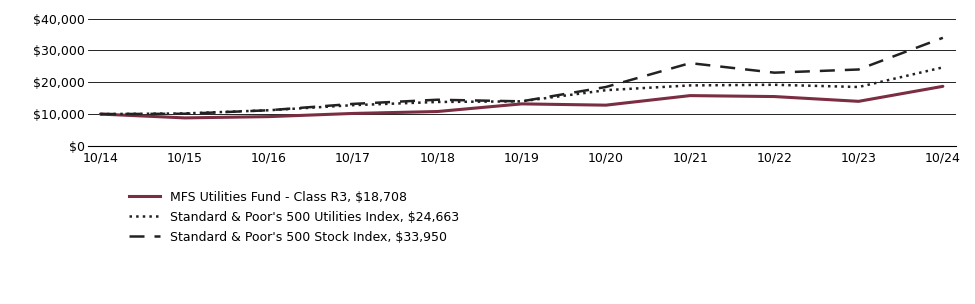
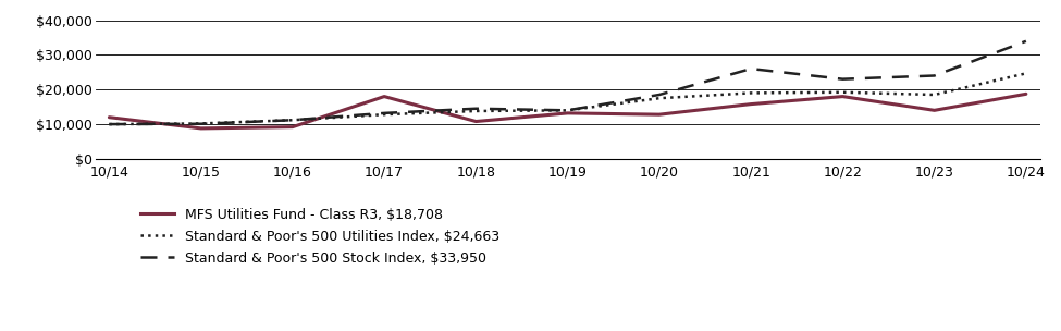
MFS Utilities Fund - Class R3, $18,708/10/14: $10,000 -> $12,000
MFS Utilities Fund - Class R3, $18,708/10/17: $10,200 -> $18,000
MFS Utilities Fund - Class R3, $18,708/10/22: $15,500 -> $18,000
